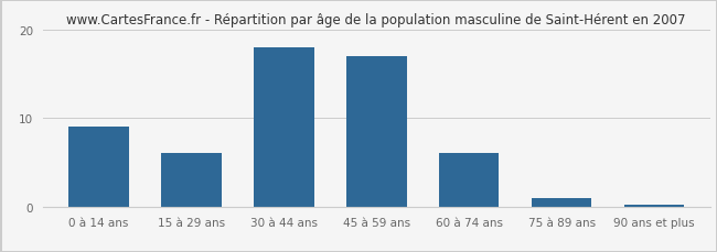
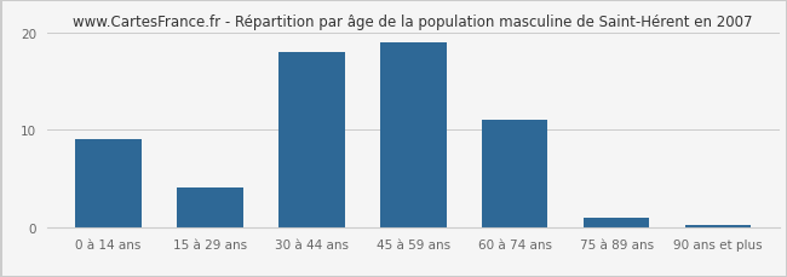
15 à 29 ans: 6.0 -> 4.0
45 à 59 ans: 17.0 -> 19.0
60 à 74 ans: 6.0 -> 11.0
